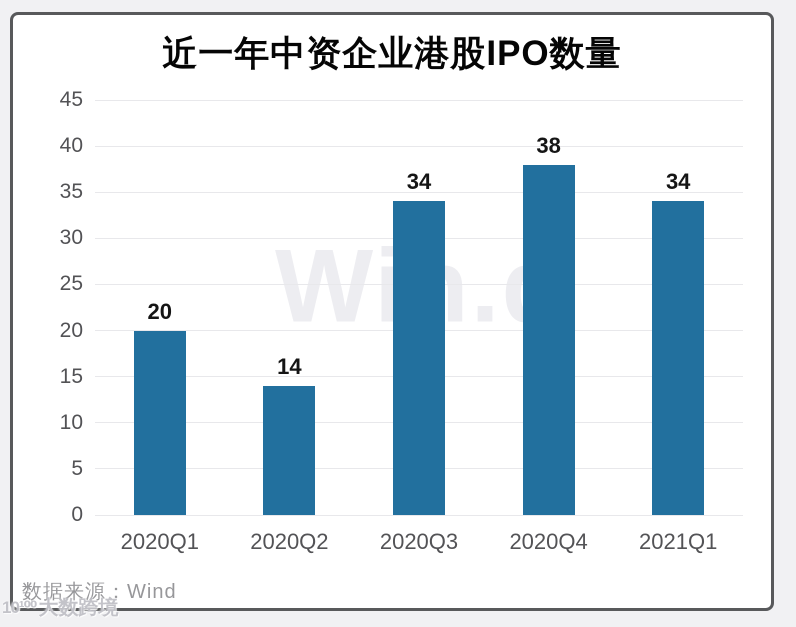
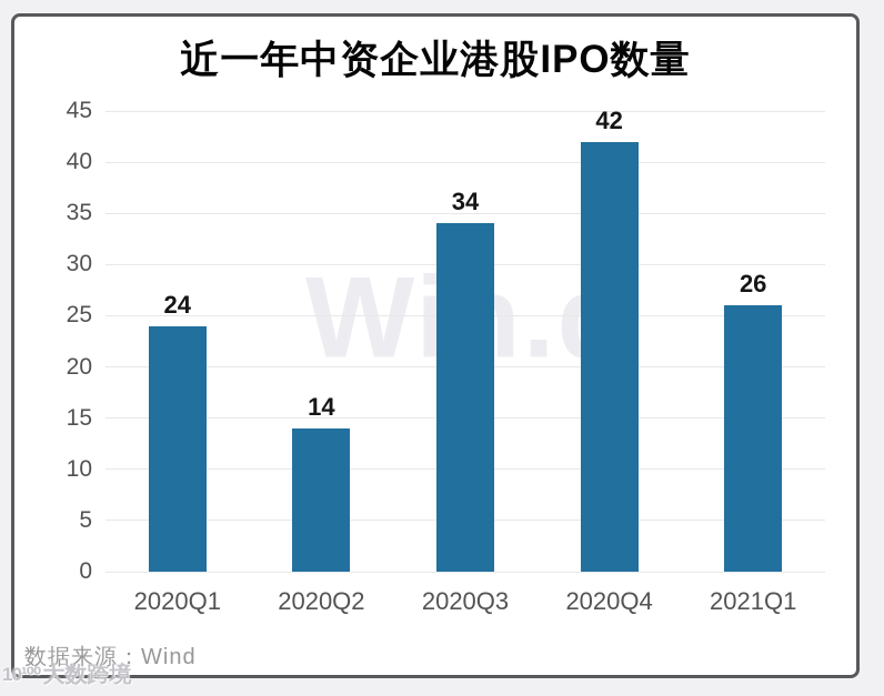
2020Q1: 20 -> 24
2020Q4: 38 -> 42
2021Q1: 34 -> 26
